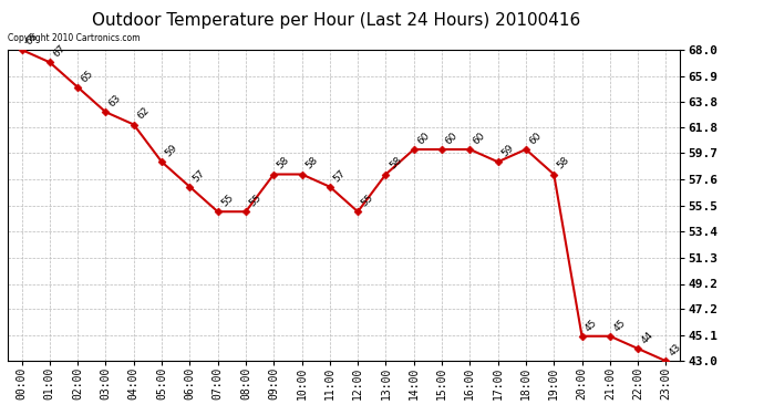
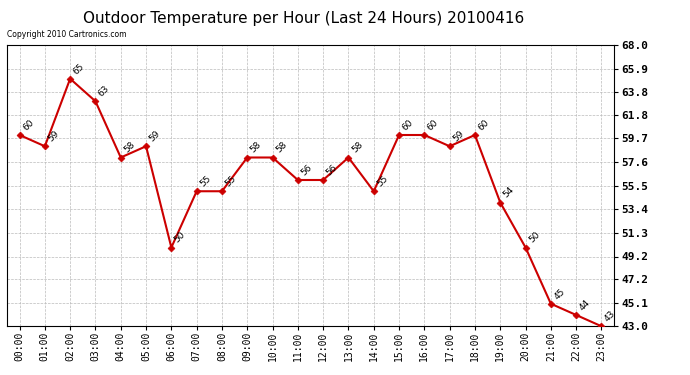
00:00: 68 -> 60
01:00: 67 -> 59
04:00: 62 -> 58
06:00: 57 -> 50
11:00: 57 -> 56
12:00: 55 -> 56
14:00: 60 -> 55
19:00: 58 -> 54
20:00: 45 -> 50
